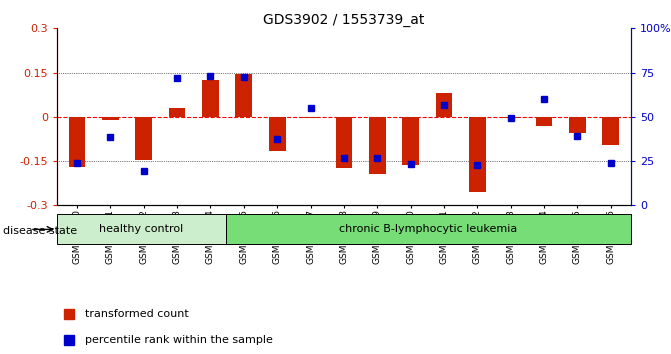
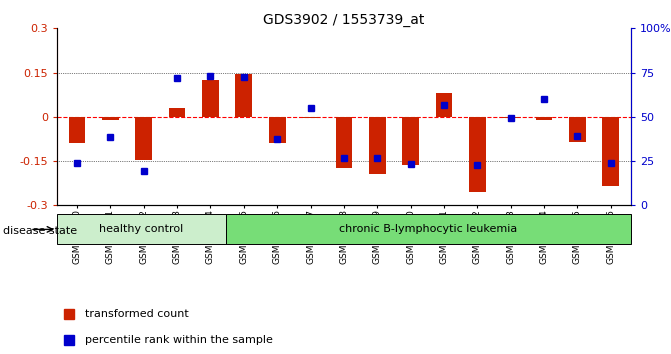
GSM658010: -0.170 -> -0.090
GSM658016: -0.115 -> -0.090
GSM658024: -0.030 -> -0.010
GSM658025: -0.055 -> -0.085
GSM658026: -0.095 -> -0.235
